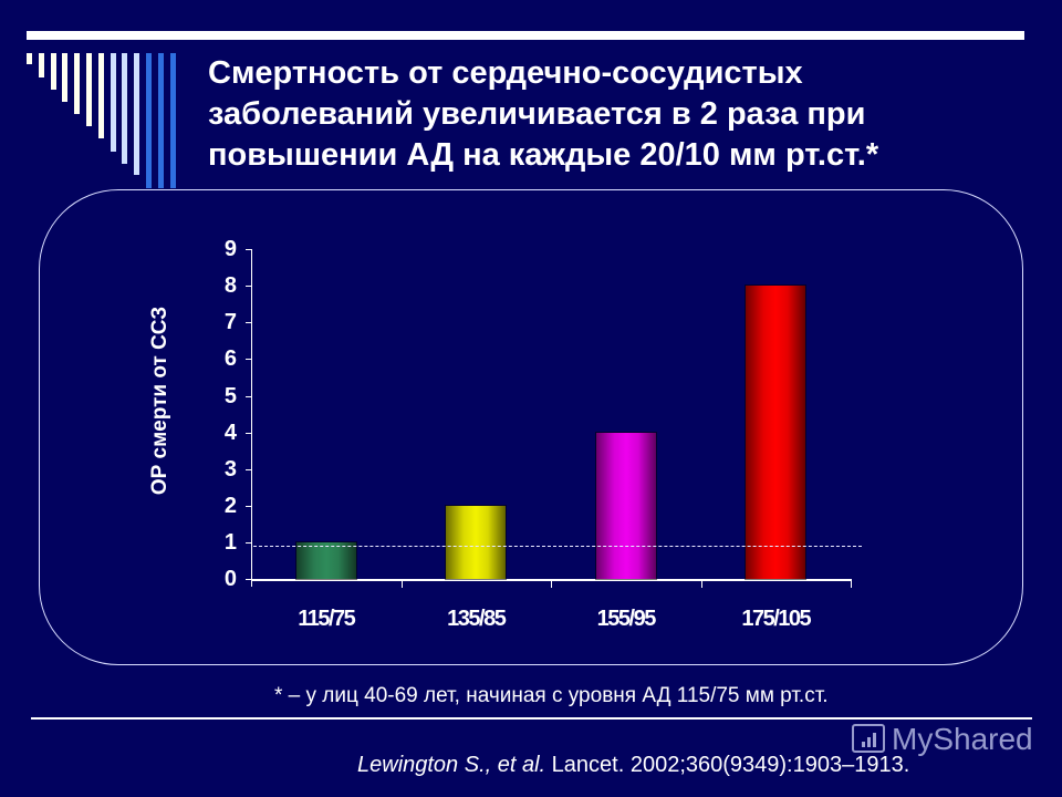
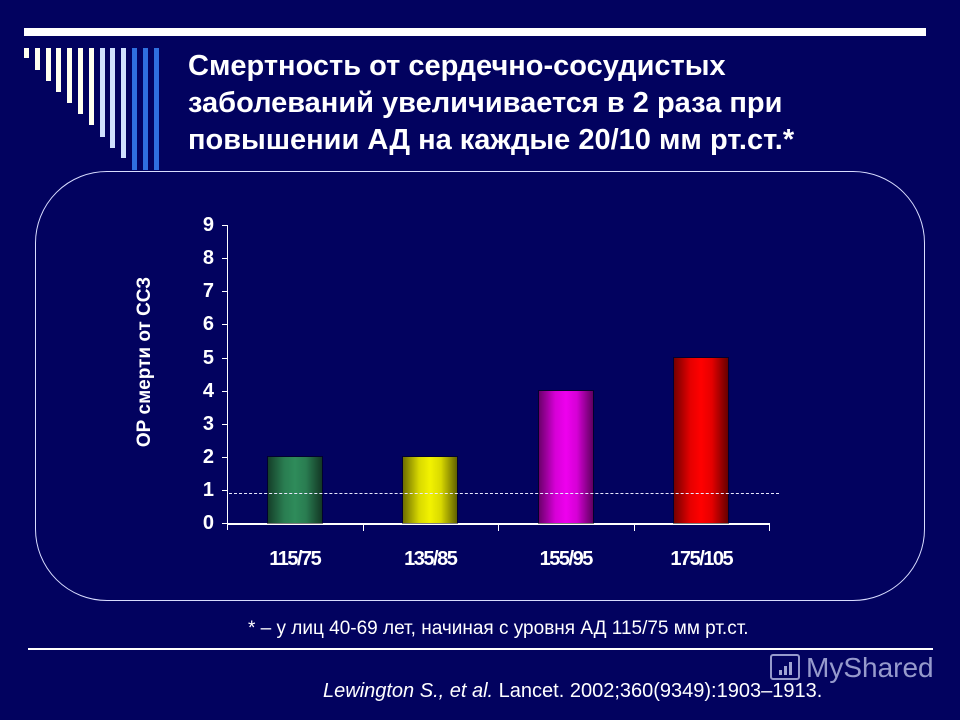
115/75: 1 -> 2
175/105: 8 -> 5
